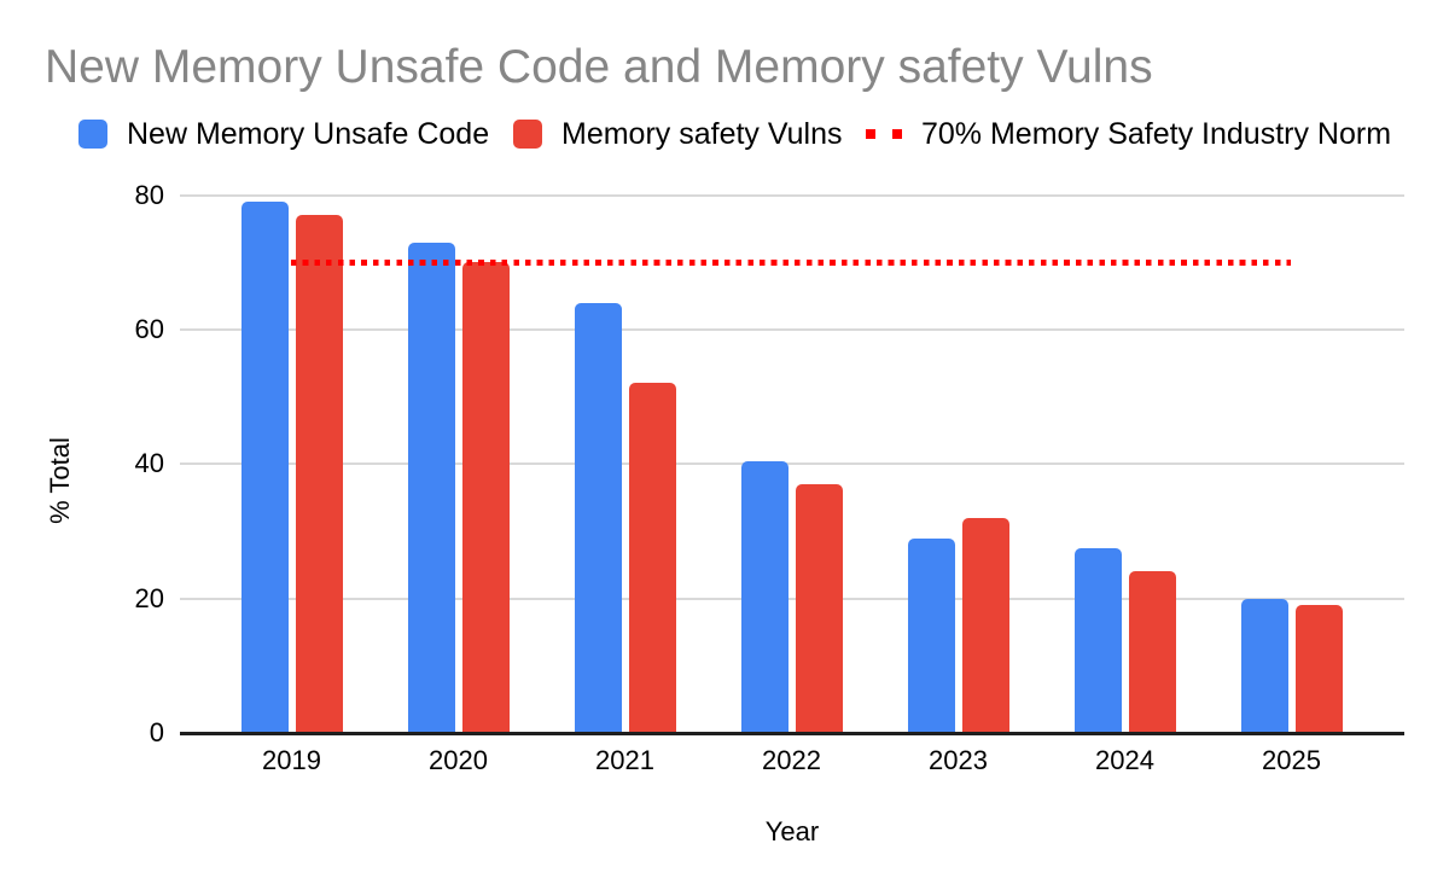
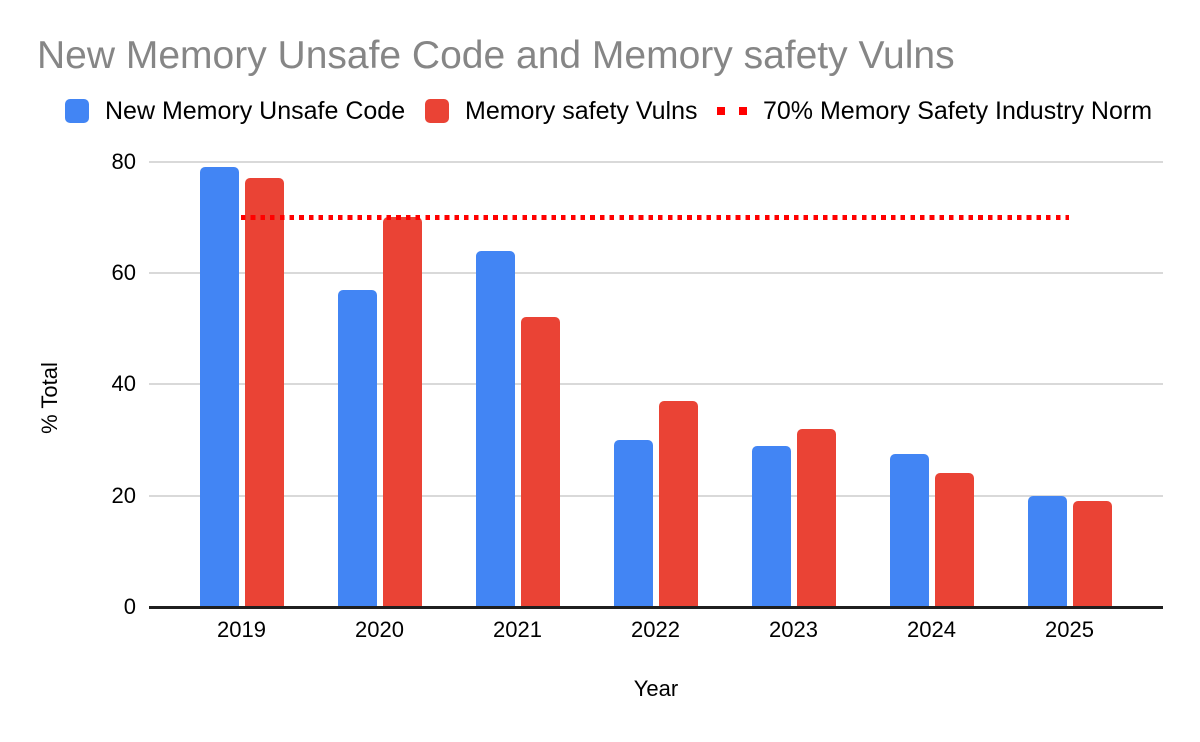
New Memory Unsafe Code/2020: 73 -> 57
New Memory Unsafe Code/2022: 40 -> 30
